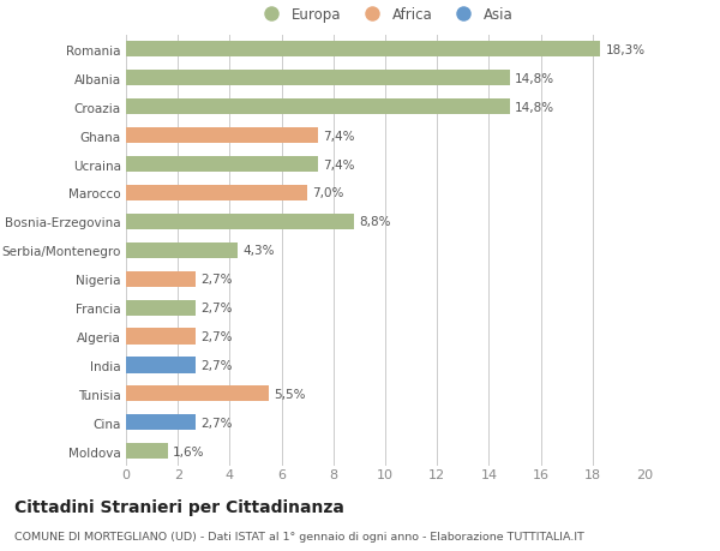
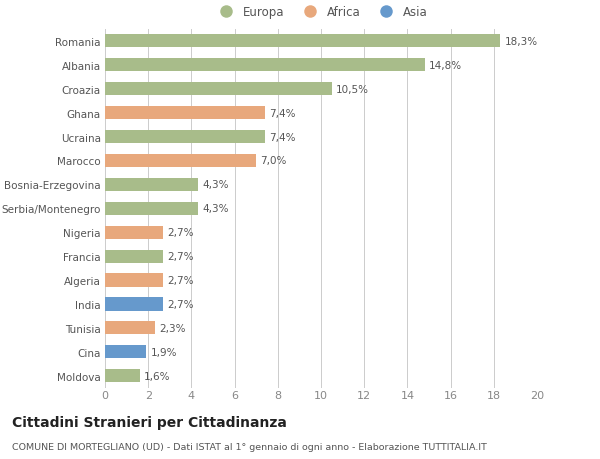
Croazia: 14,8% -> 10,5%
Bosnia-Erzegovina: 8,8% -> 4,3%
Tunisia: 5,5% -> 2,3%
Cina: 2,7% -> 1,9%
